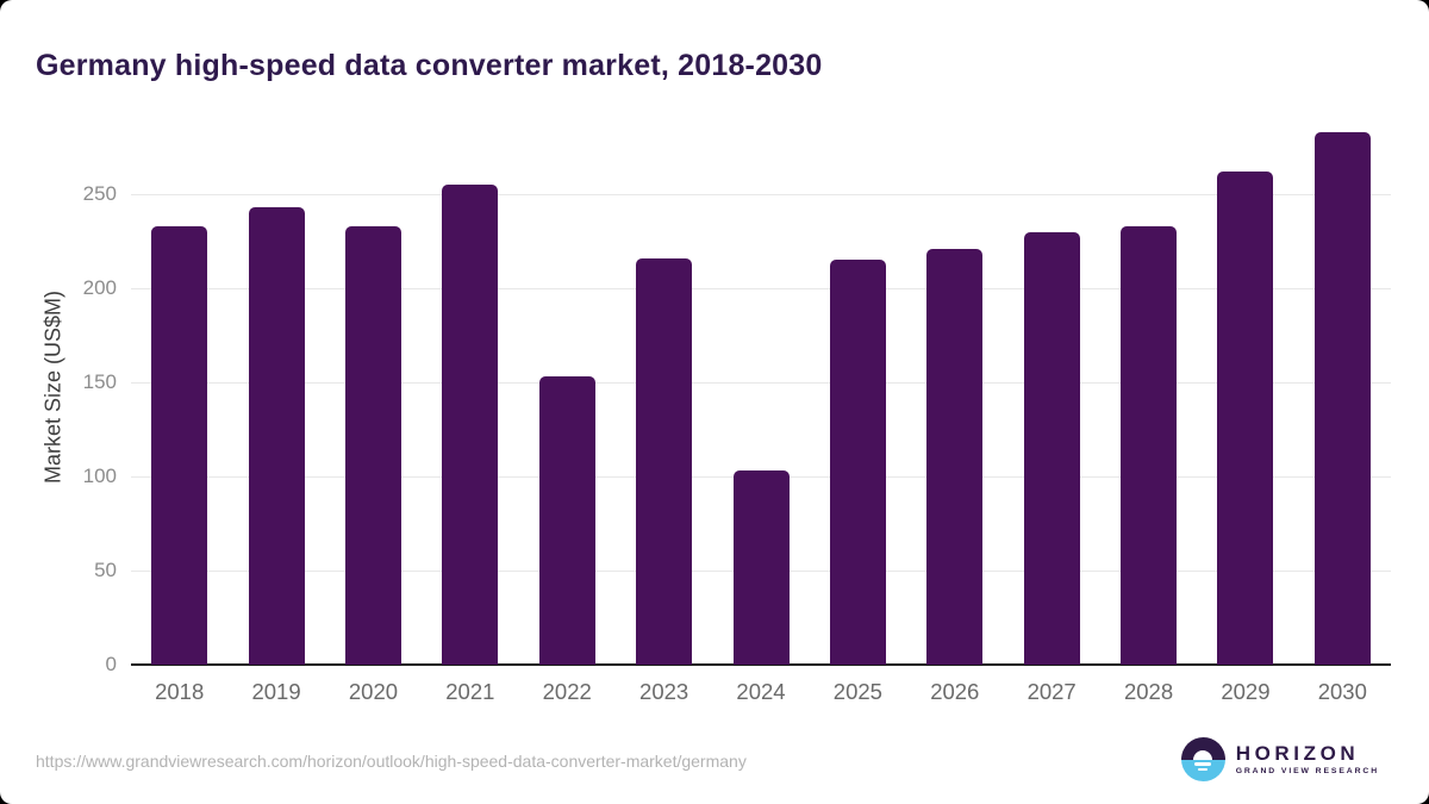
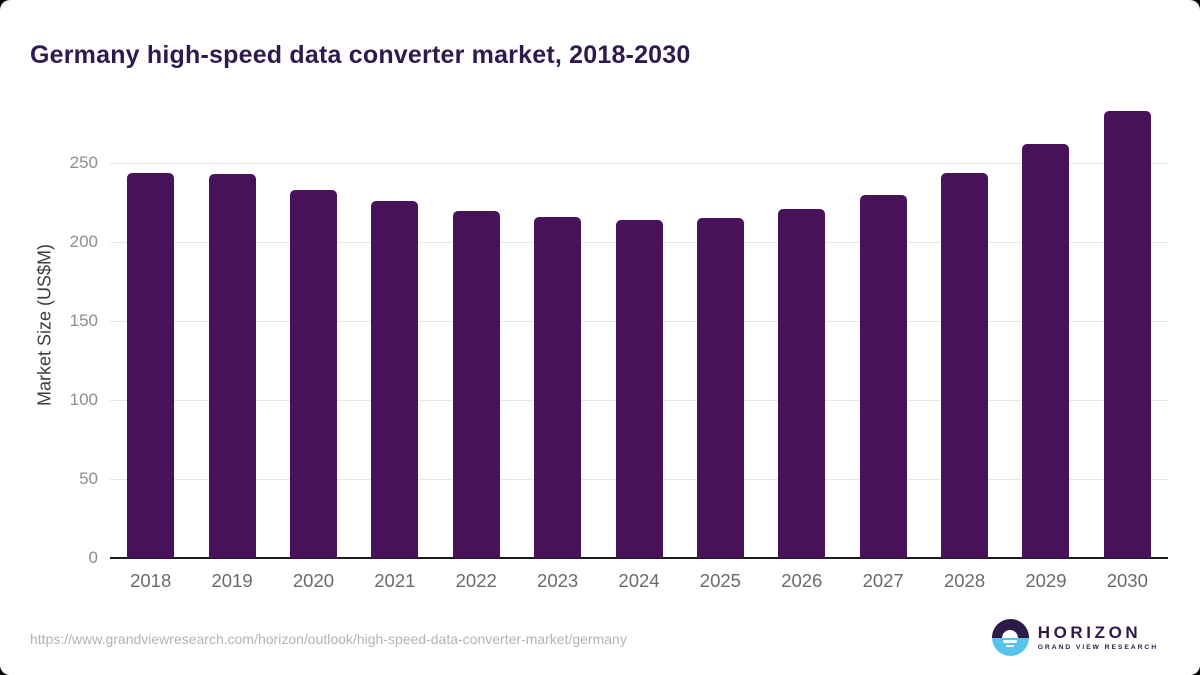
2018: 233 -> 244
2021: 255 -> 226
2022: 153 -> 220
2024: 103 -> 214
2028: 233 -> 244
